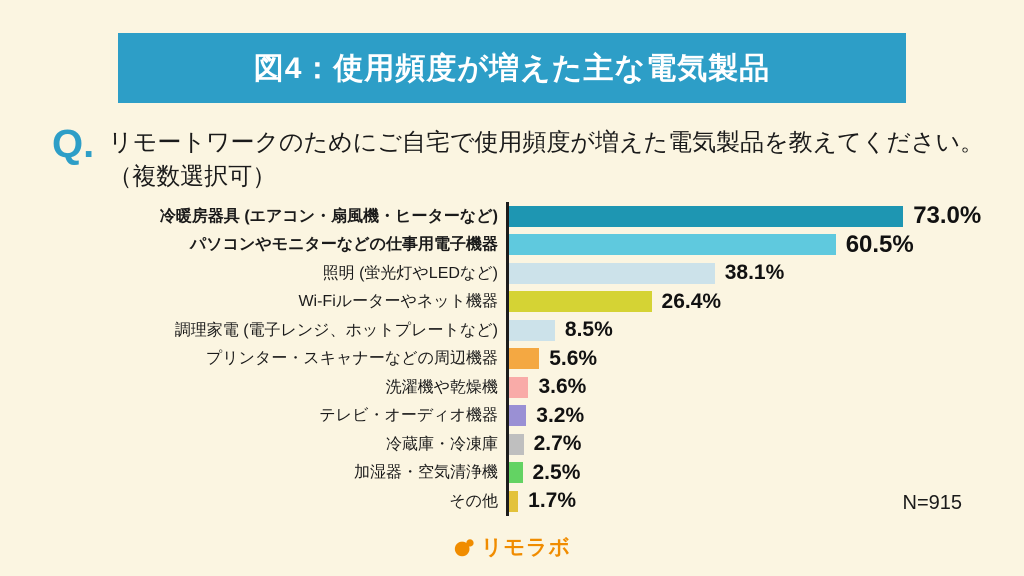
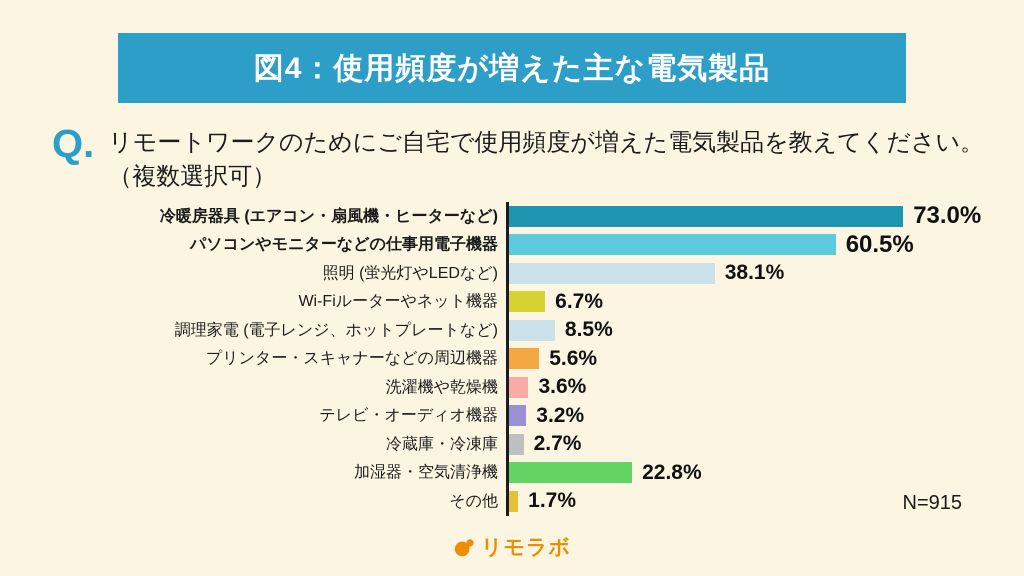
Wi-Fiルーターやネット機器: 26.4% -> 6.7%
加湿器・空気清浄機: 2.5% -> 22.8%
